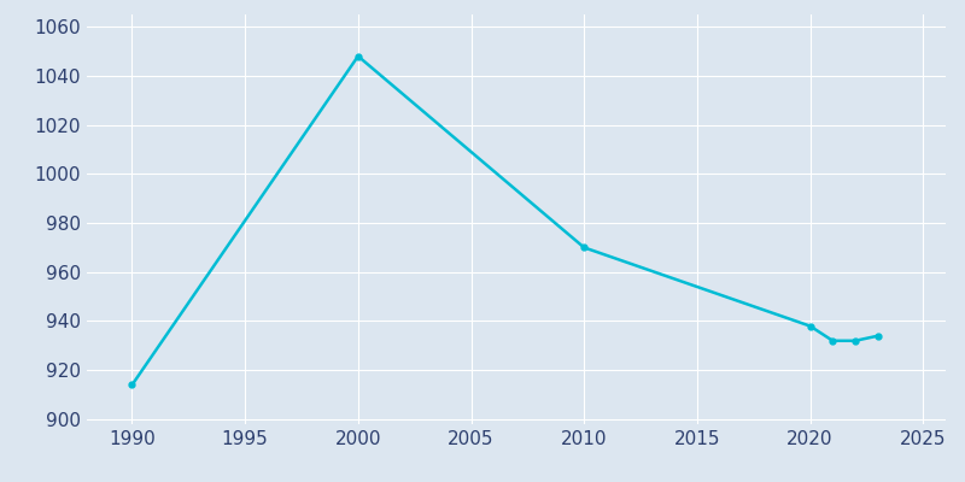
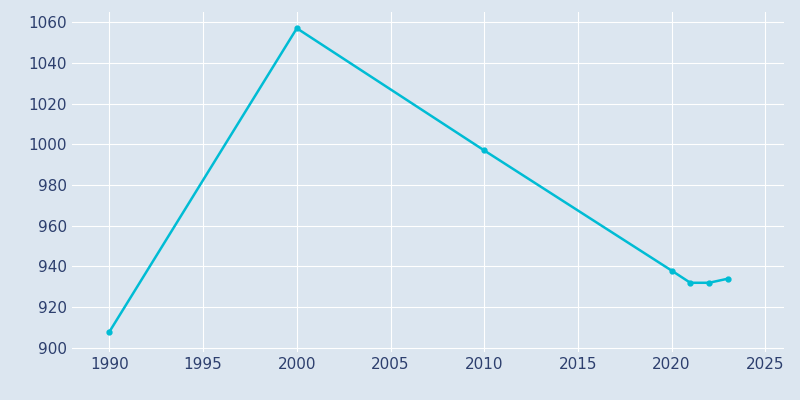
1990: 914 -> 908
2000: 1048 -> 1057
2010: 970 -> 997
